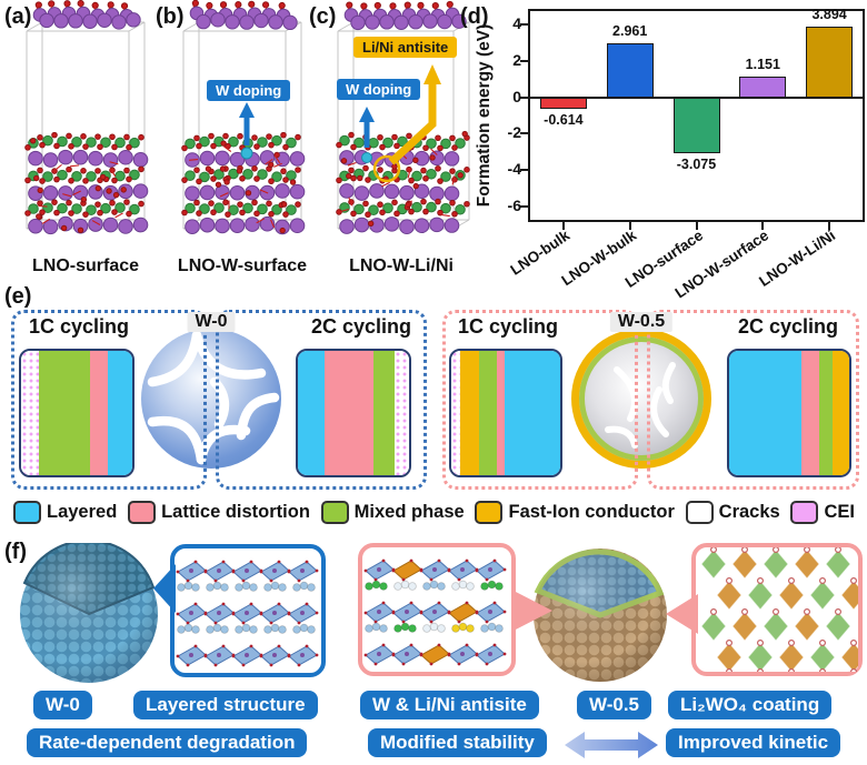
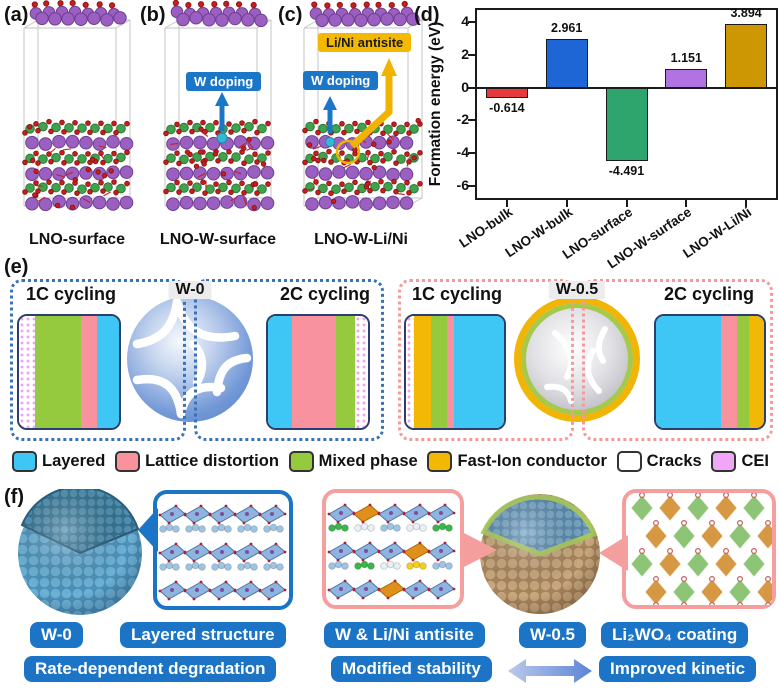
LNO-surface: -3.075 -> -4.491
